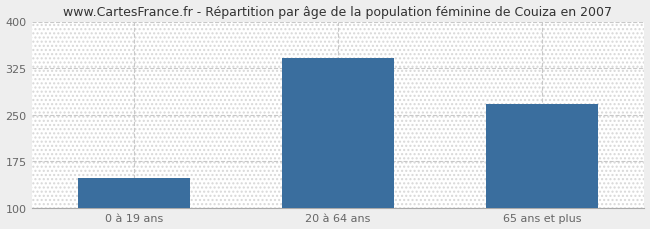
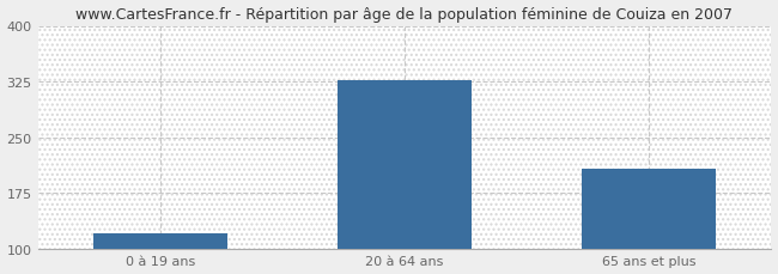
0 à 19 ans: 148 -> 120
20 à 64 ans: 342 -> 327
65 ans et plus: 268 -> 207
